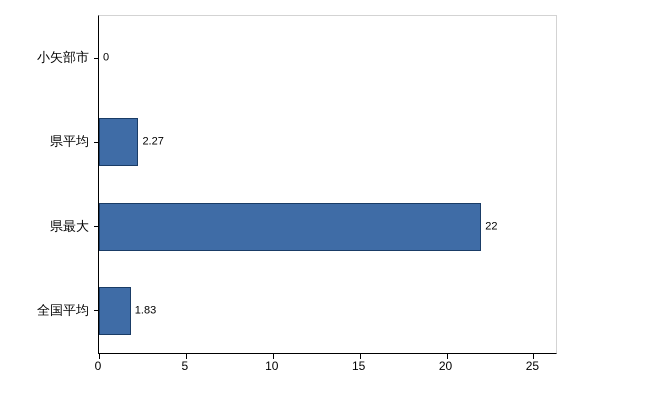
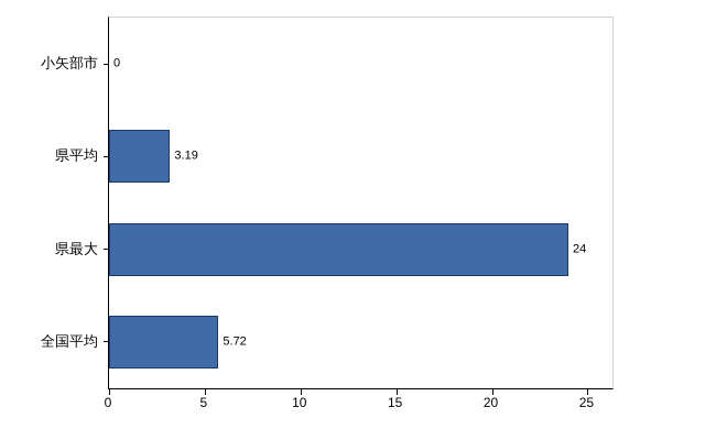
県平均: 2.27 -> 3.19
県最大: 22 -> 24
全国平均: 1.83 -> 5.72
